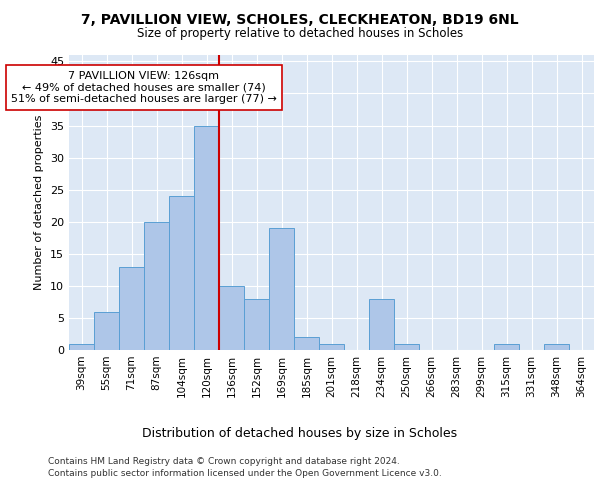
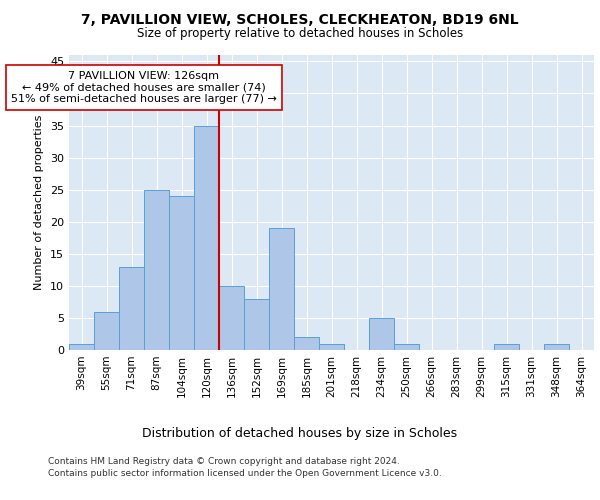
87sqm: 20 -> 25
234sqm: 8 -> 5
